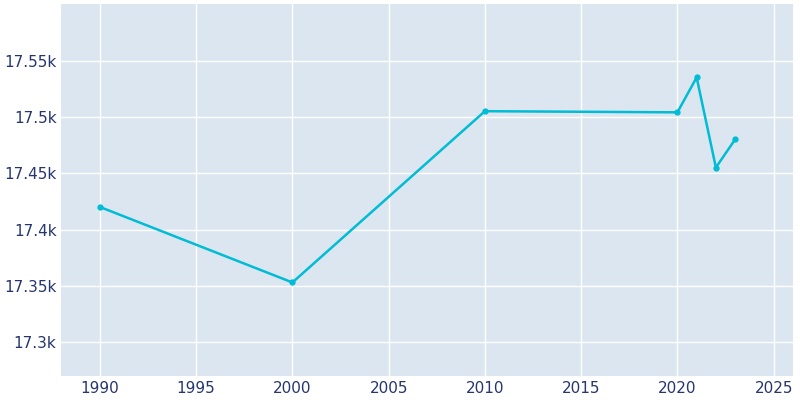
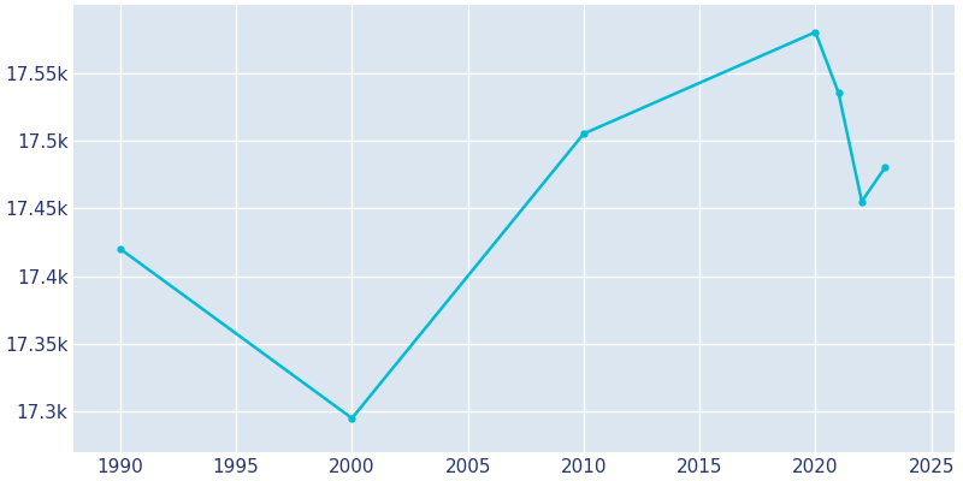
2000: 17.353k -> 17.295k
2020: 17.504k -> 17.580k
